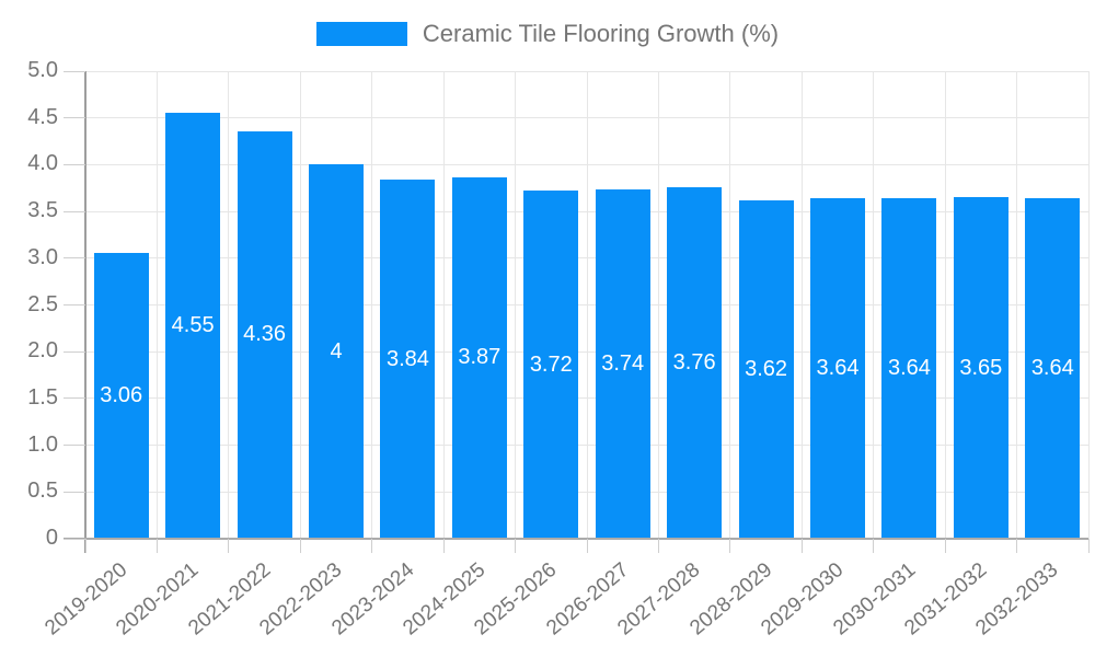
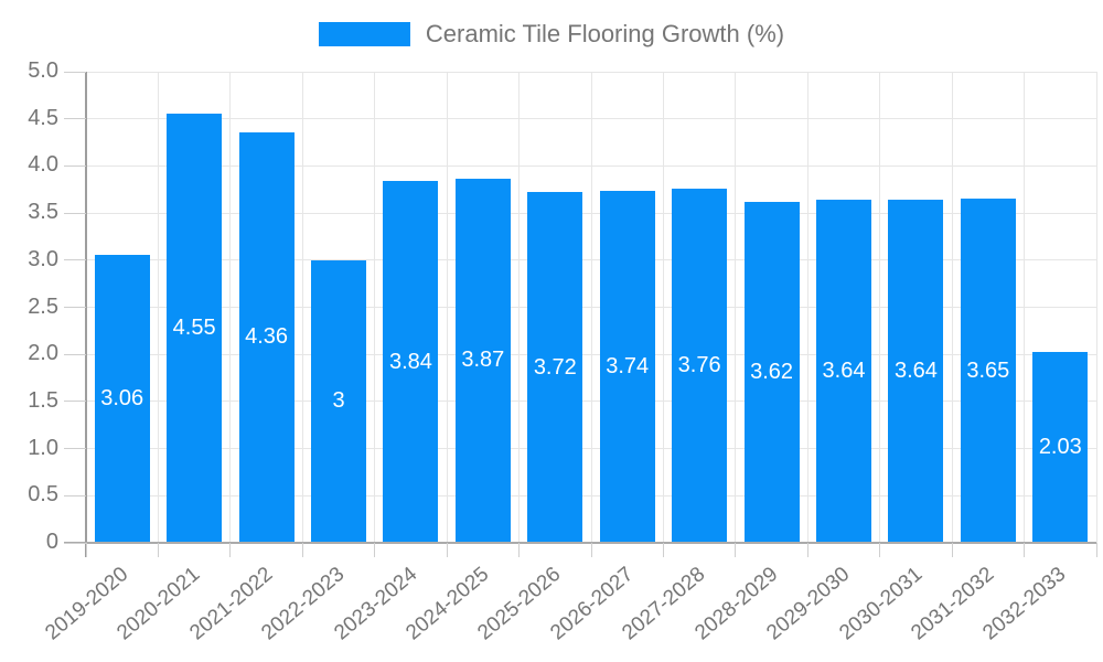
2022-2023: 4 -> 3
2032-2033: 3.64 -> 2.03
